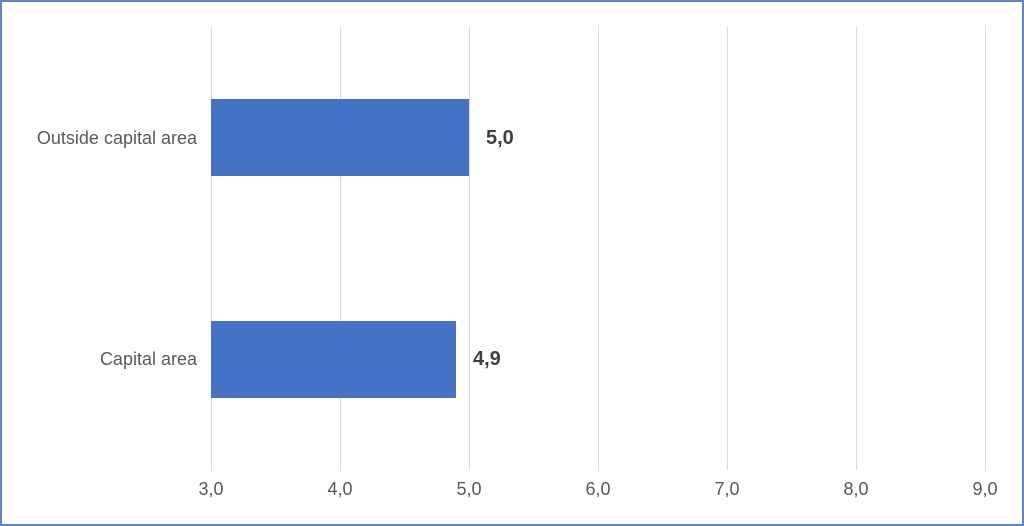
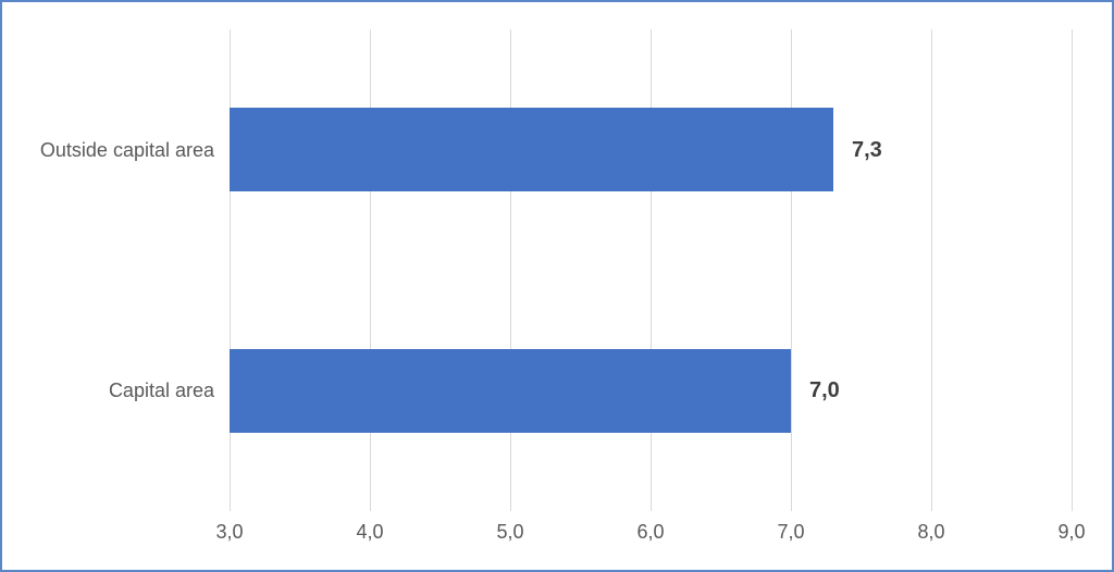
Outside capital area: 5,0 -> 7,3
Capital area: 4,9 -> 7,0
